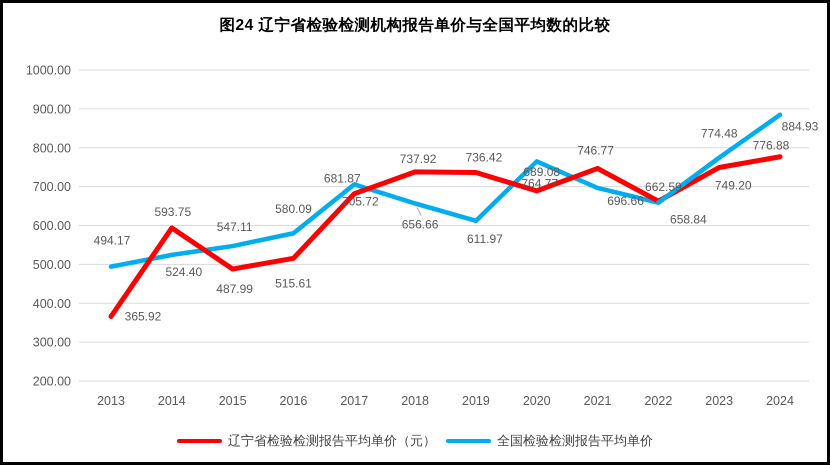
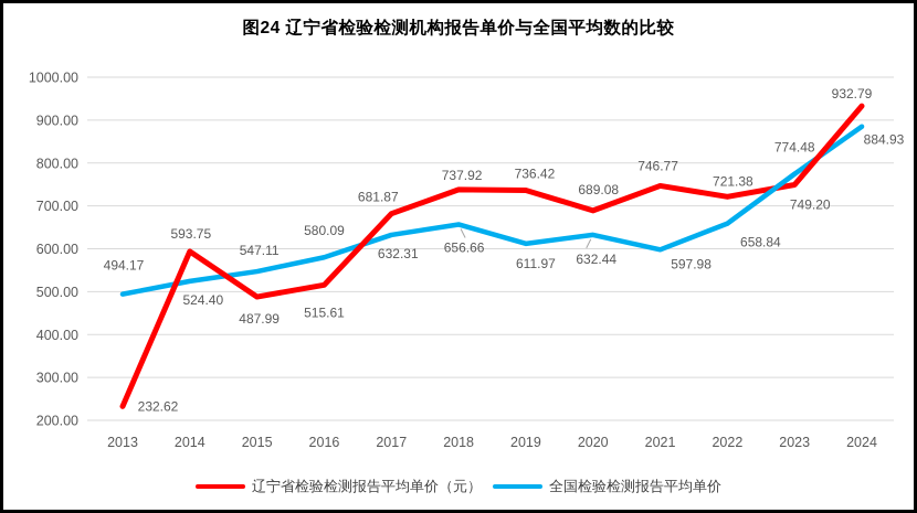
辽宁省检验检测报告平均单价（元）/2013: 365.92 -> 232.62
全国检验检测报告平均单价/2017: 705.72 -> 632.31
全国检验检测报告平均单价/2020: 764.77 -> 632.44
全国检验检测报告平均单价/2021: 696.66 -> 597.98
辽宁省检验检测报告平均单价（元）/2022: 662.59 -> 721.38
辽宁省检验检测报告平均单价（元）/2024: 776.88 -> 932.79
